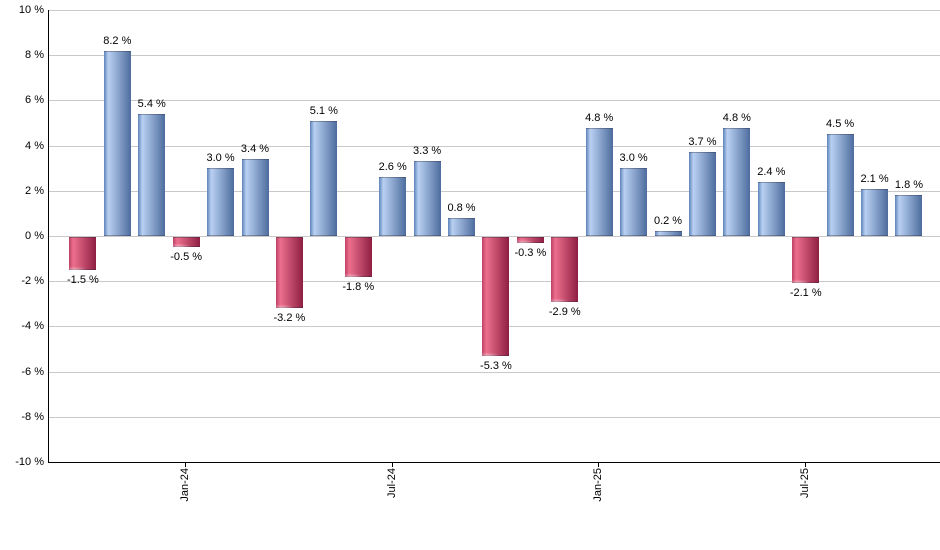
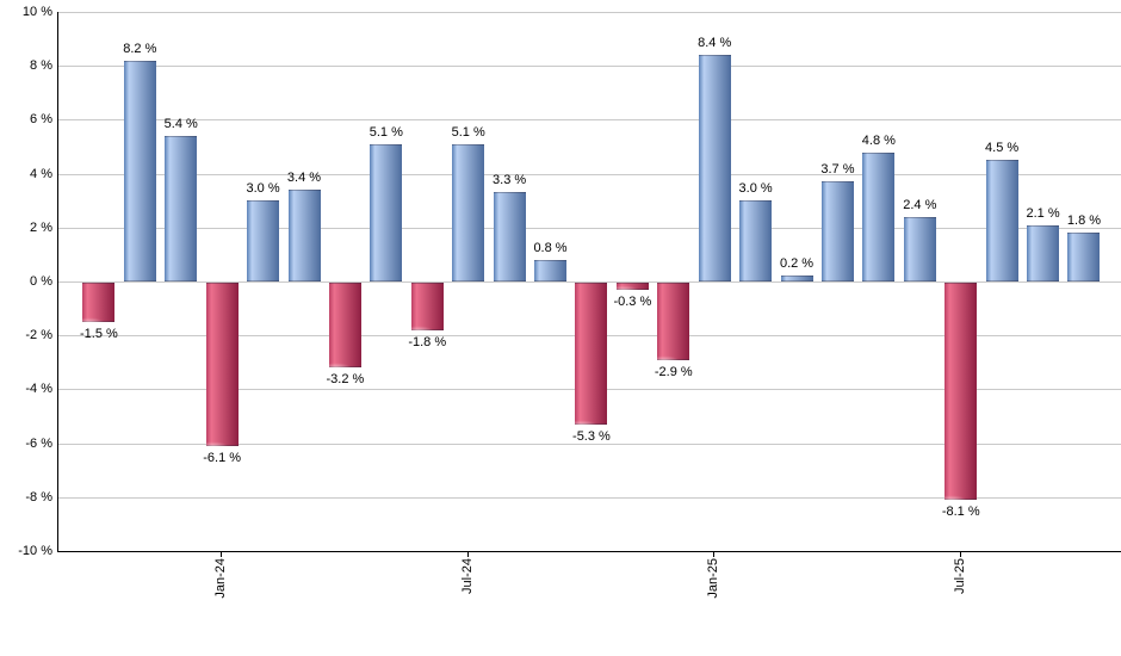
Jan-24: -0.5 -> -6.1
Jul-24: 2.6 -> 5.1
Jan-25: 4.8 -> 8.4
Jul-25: -2.1 -> -8.1
